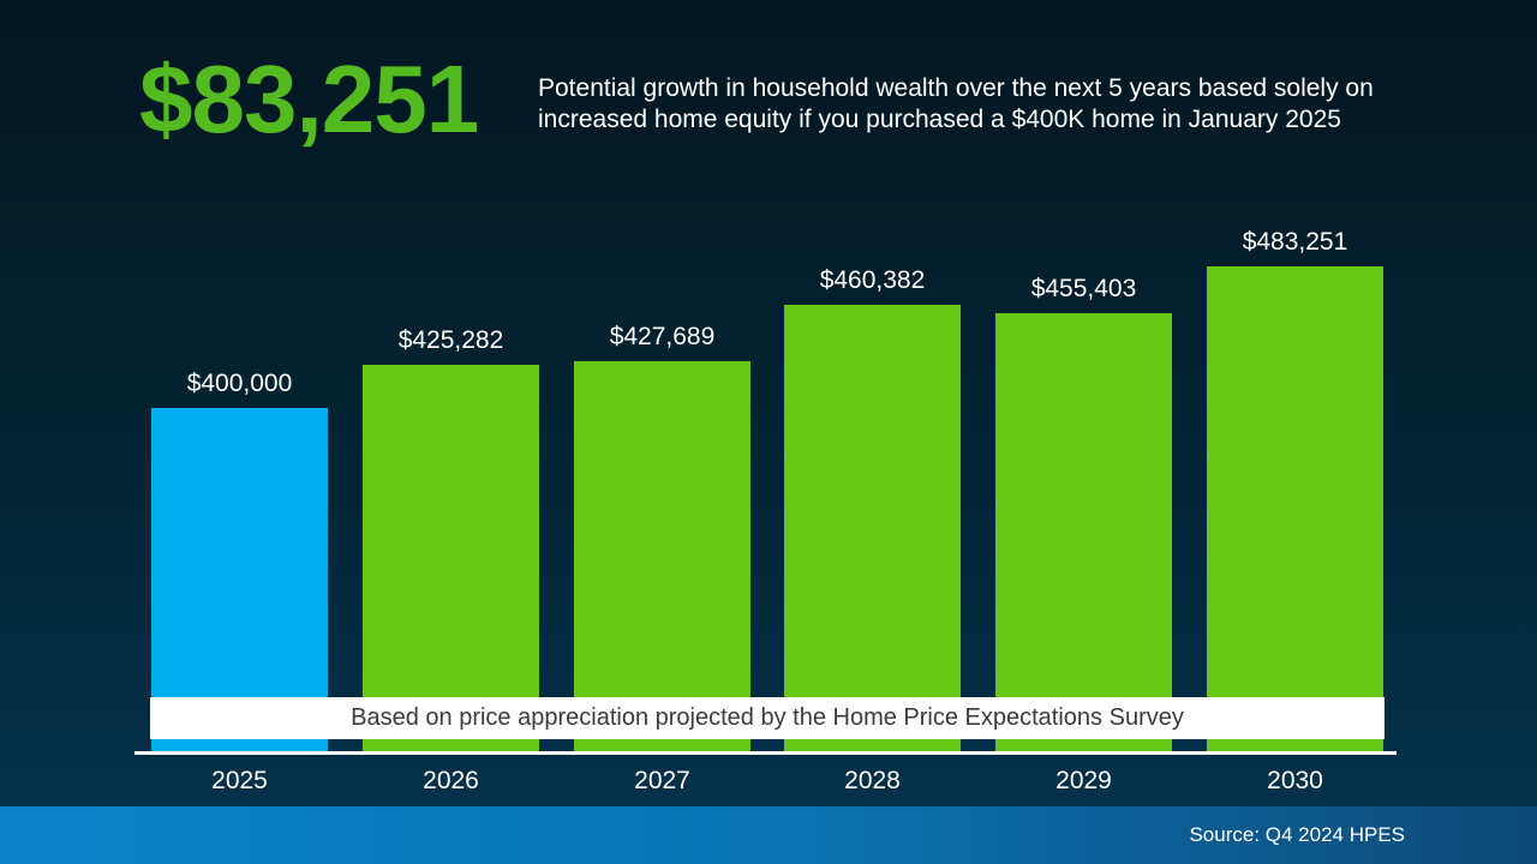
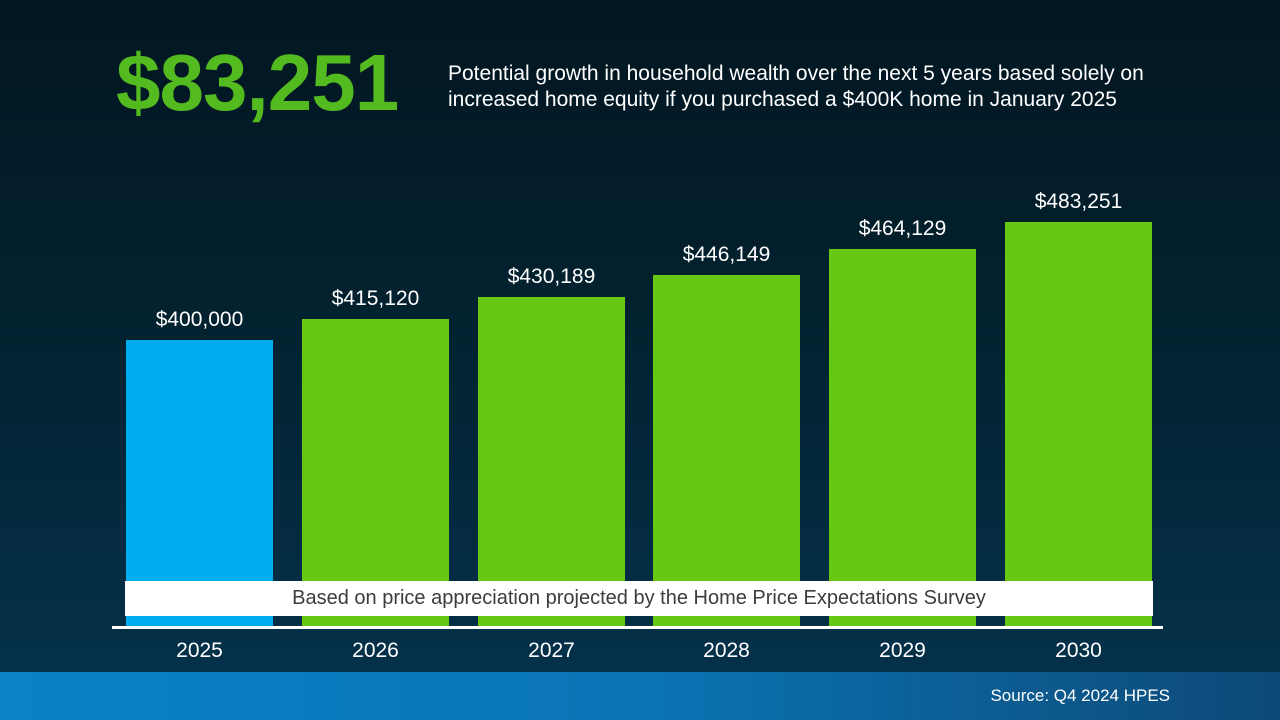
2026: $425,282 -> $415,120
2027: $427,689 -> $430,189
2028: $460,382 -> $446,149
2029: $455,403 -> $464,129
